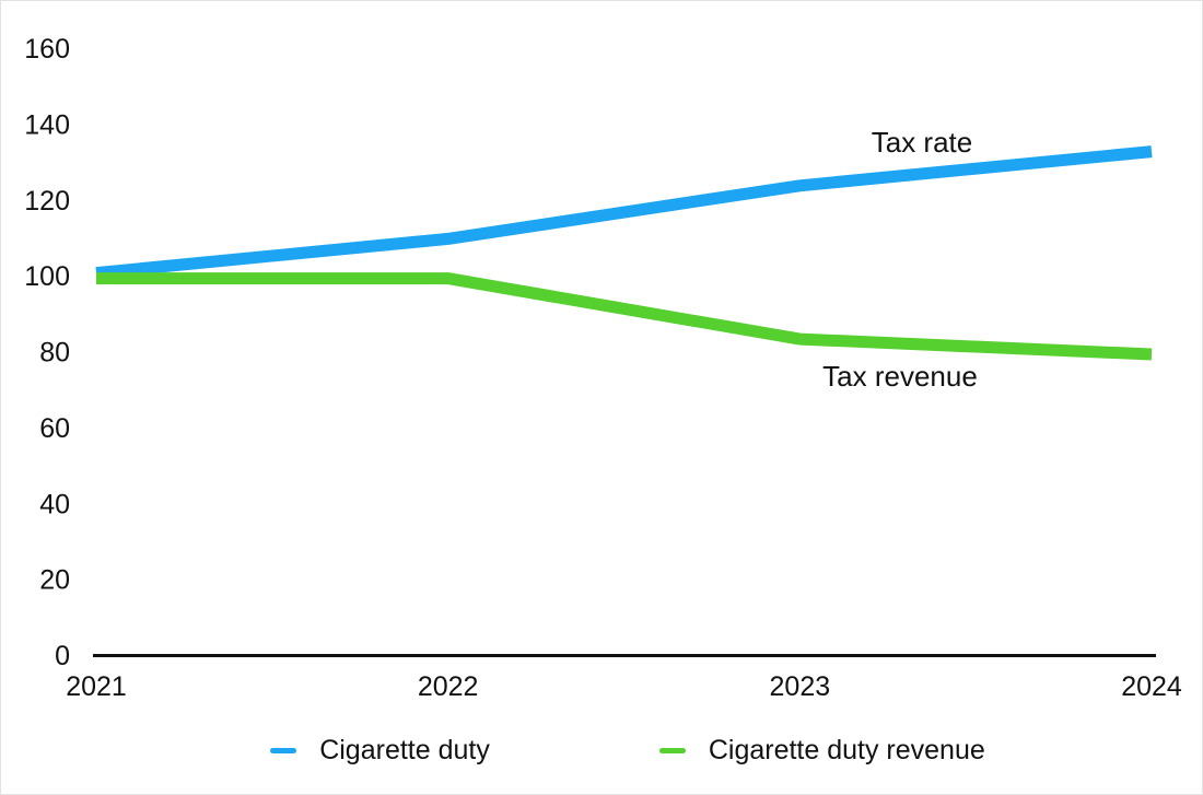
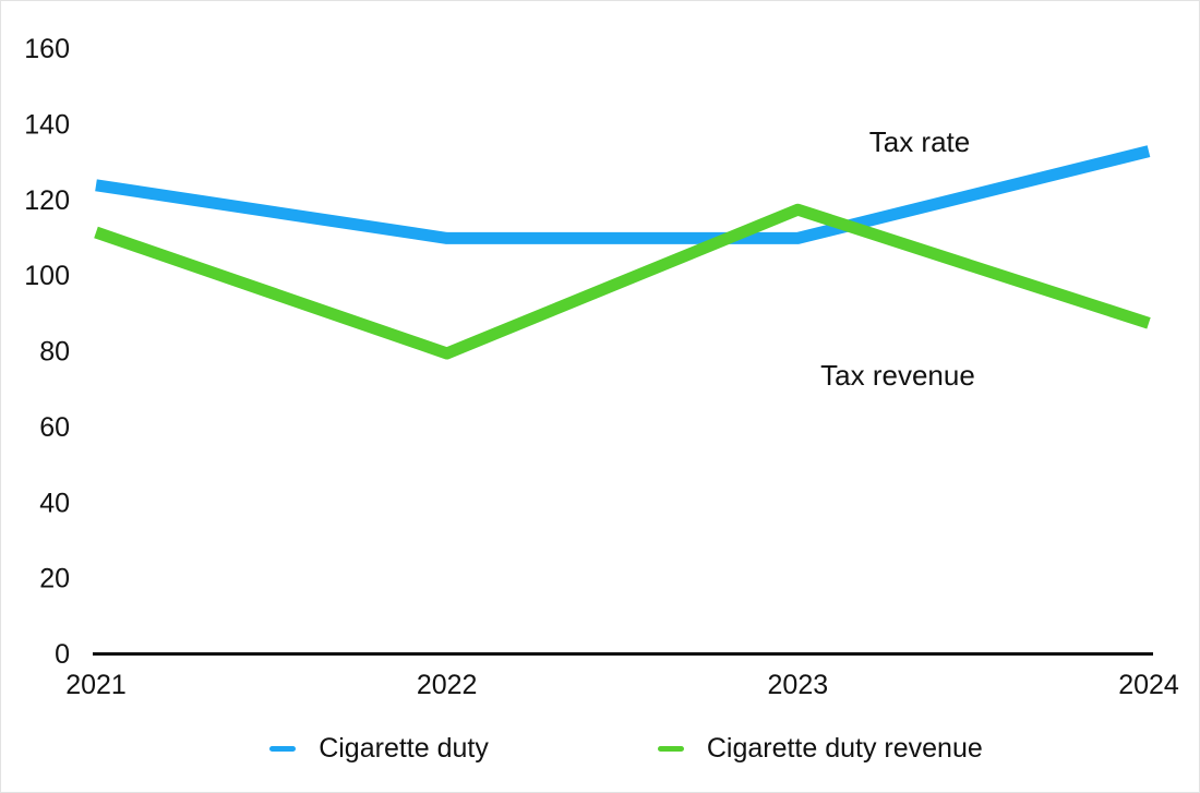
Cigarette duty/2021: 100 -> 123
Cigarette duty revenue/2021: 100 -> 112
Cigarette duty revenue/2022: 100 -> 80
Cigarette duty/2023: 123 -> 109
Cigarette duty revenue/2023: 84 -> 118
Cigarette duty revenue/2024: 80 -> 88
